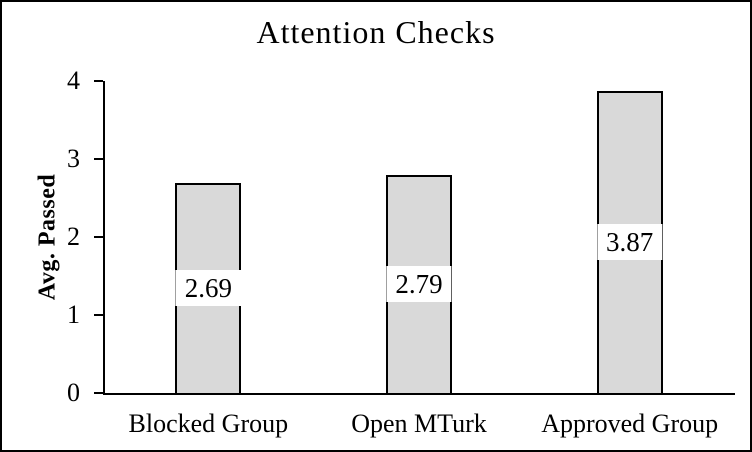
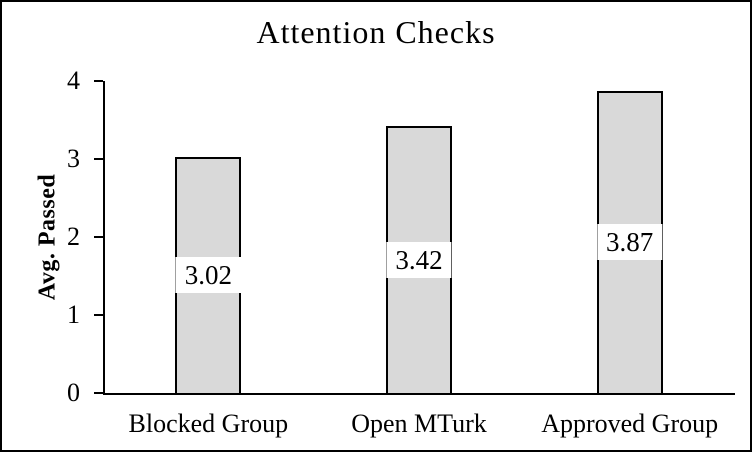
Blocked Group: 2.69 -> 3.02
Open MTurk: 2.79 -> 3.42
